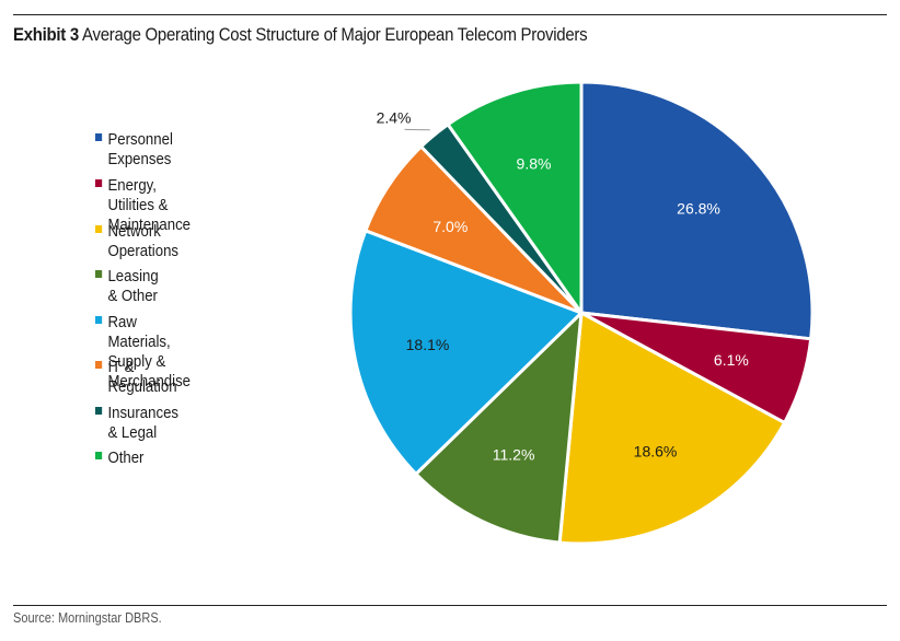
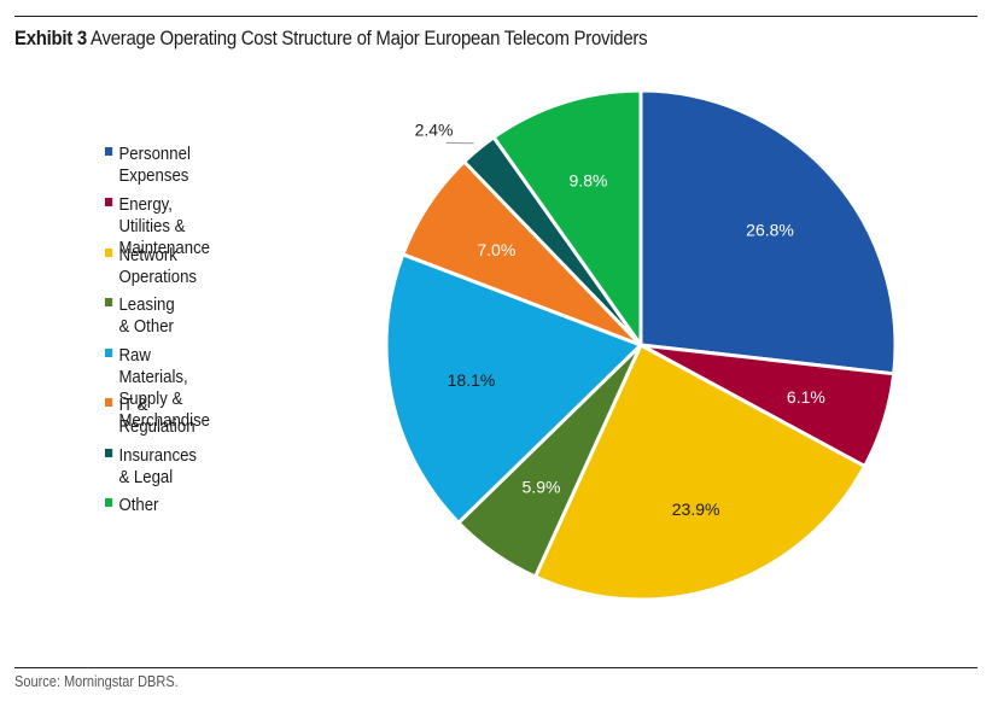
Network Operations: 18.6% -> 23.9%
Leasing & Other: 11.2% -> 5.9%
